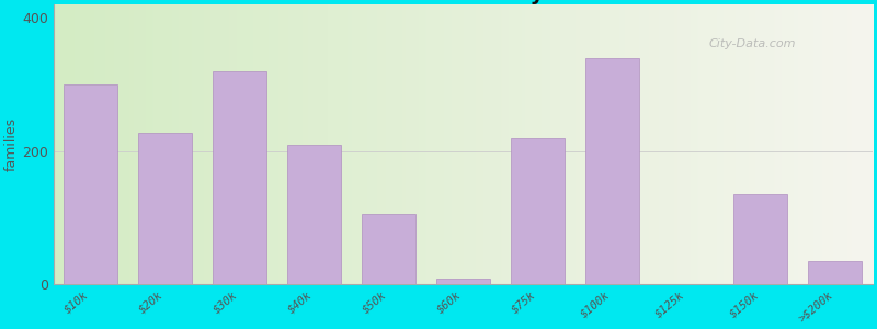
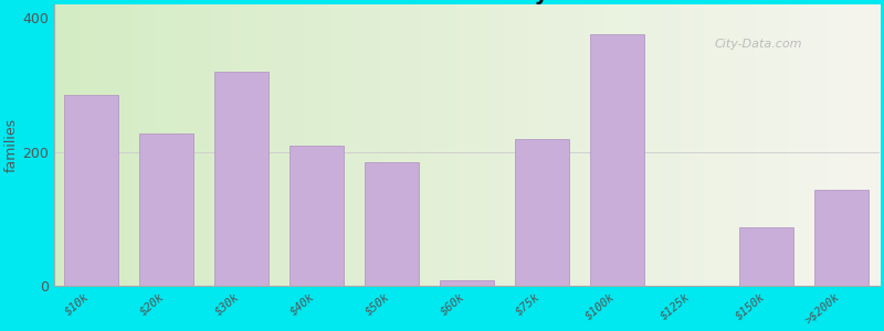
$10k: 300 -> 286
$50k: 105 -> 184
$100k: 340 -> 376
$150k: 135 -> 88
>$200k: 35 -> 144
